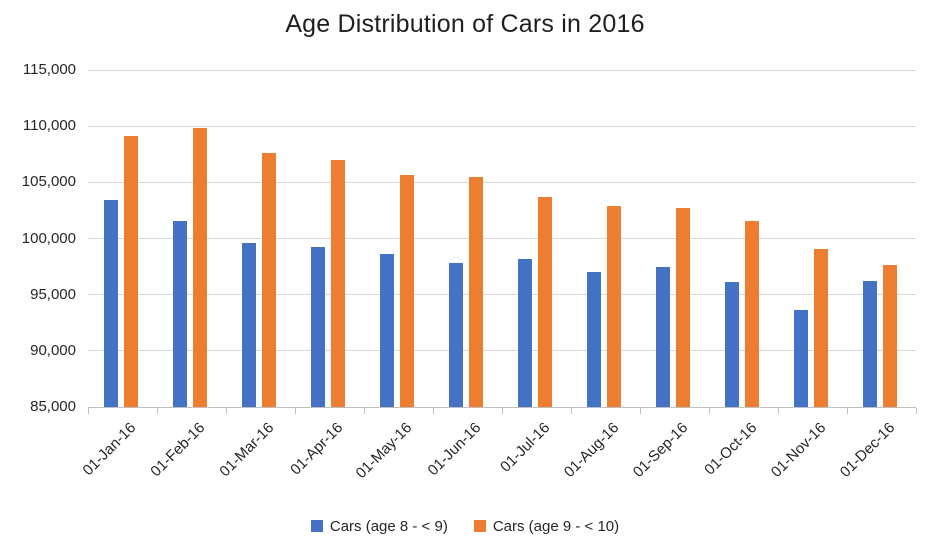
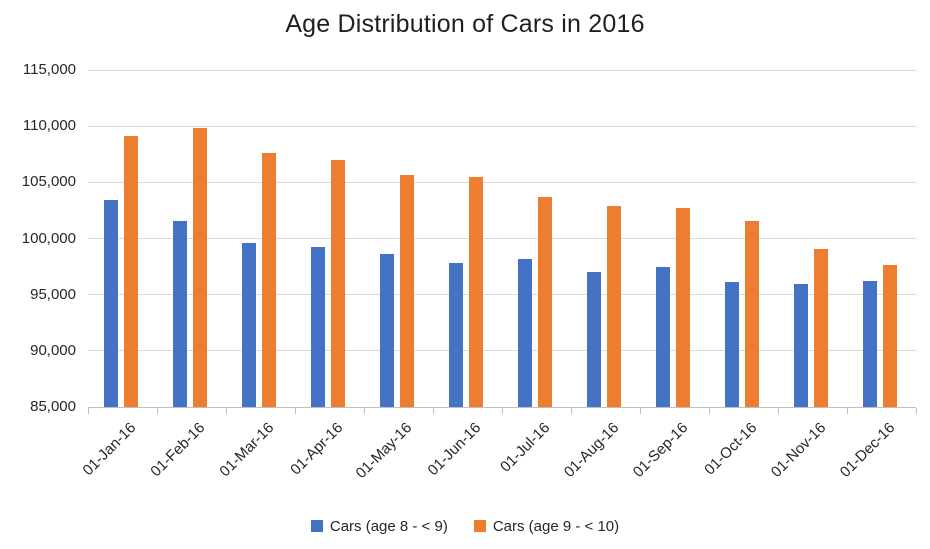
Cars (age 8 - < 9)/01-Nov-16: 93600 -> 96000
